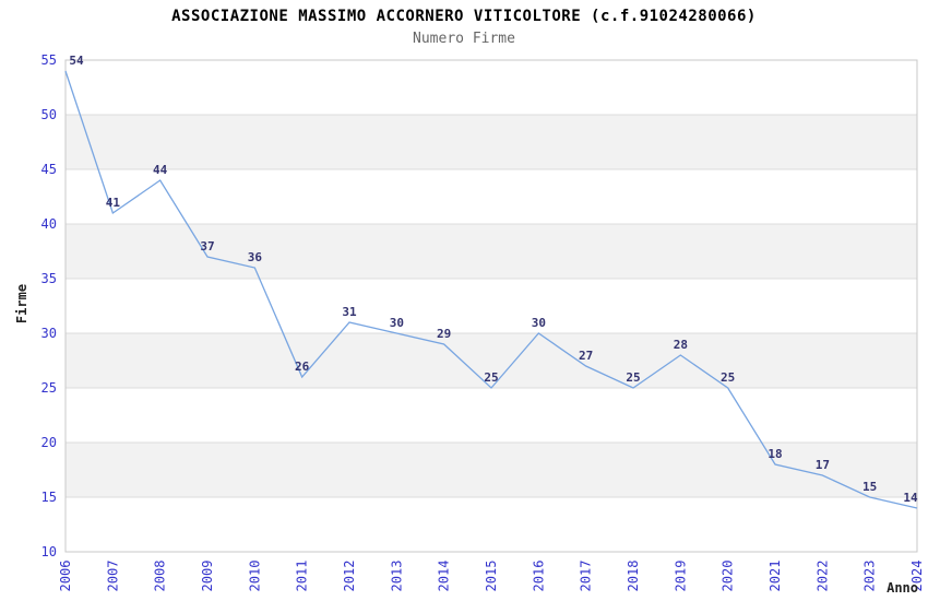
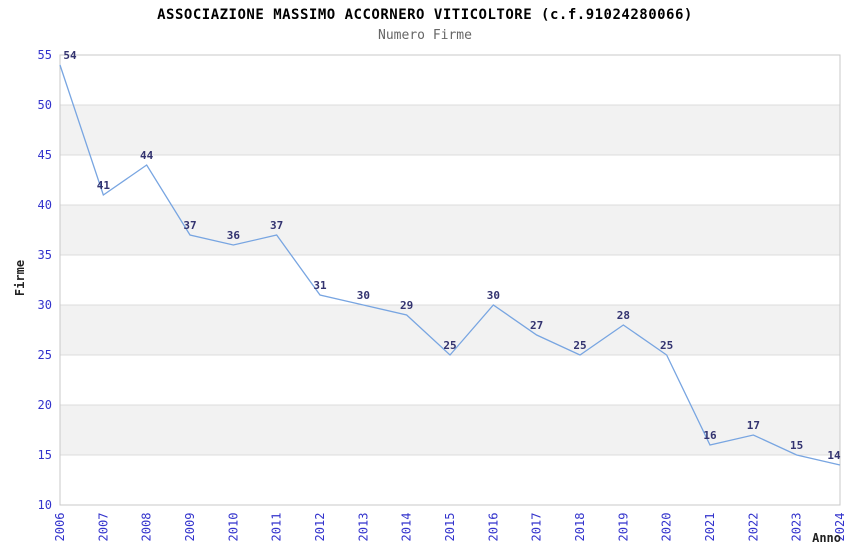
2011: 26 -> 37
2021: 18 -> 16
